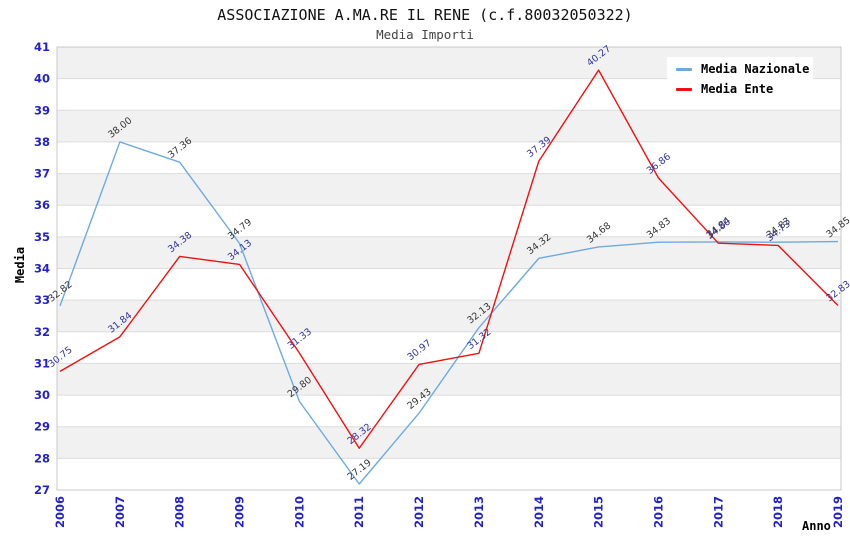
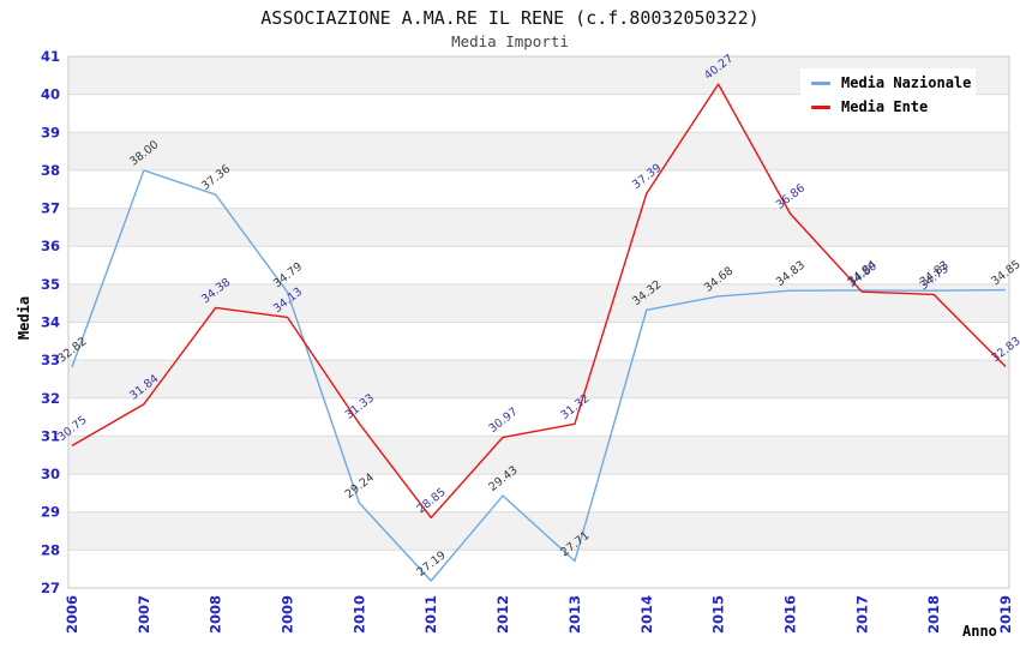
Media Nazionale/2010: 29.80 -> 29.24
Media Ente/2011: 28.32 -> 28.85
Media Nazionale/2013: 32.13 -> 27.71
